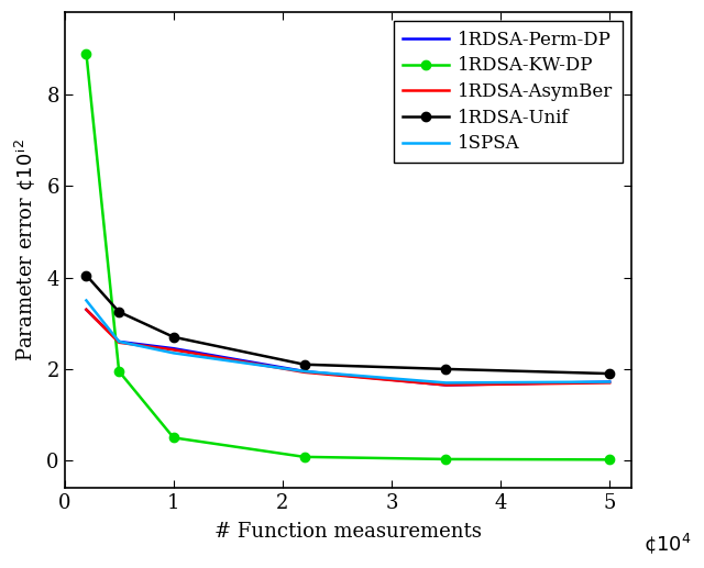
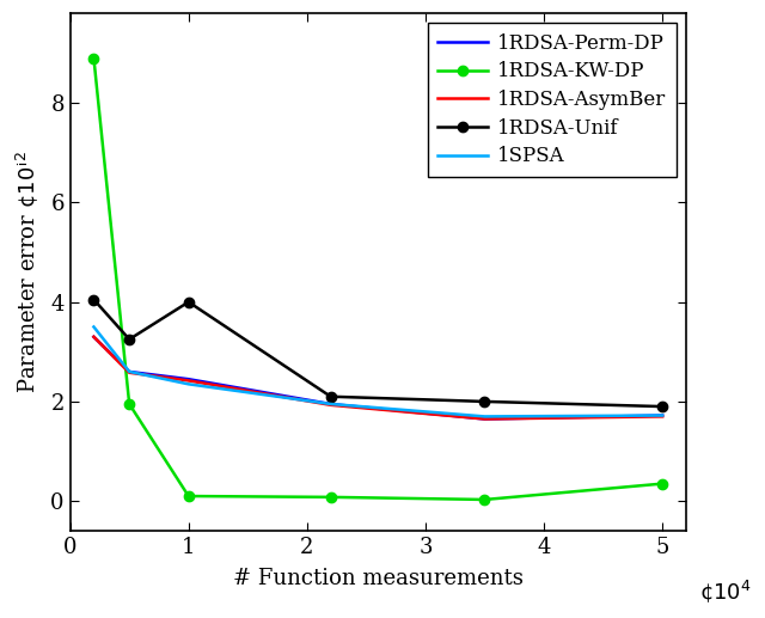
1RDSA-KW-DP/1: 0.50 -> 0.10
1RDSA-Unif/1: 2.70 -> 4.00
1RDSA-KW-DP/5: 0.02 -> 0.35
